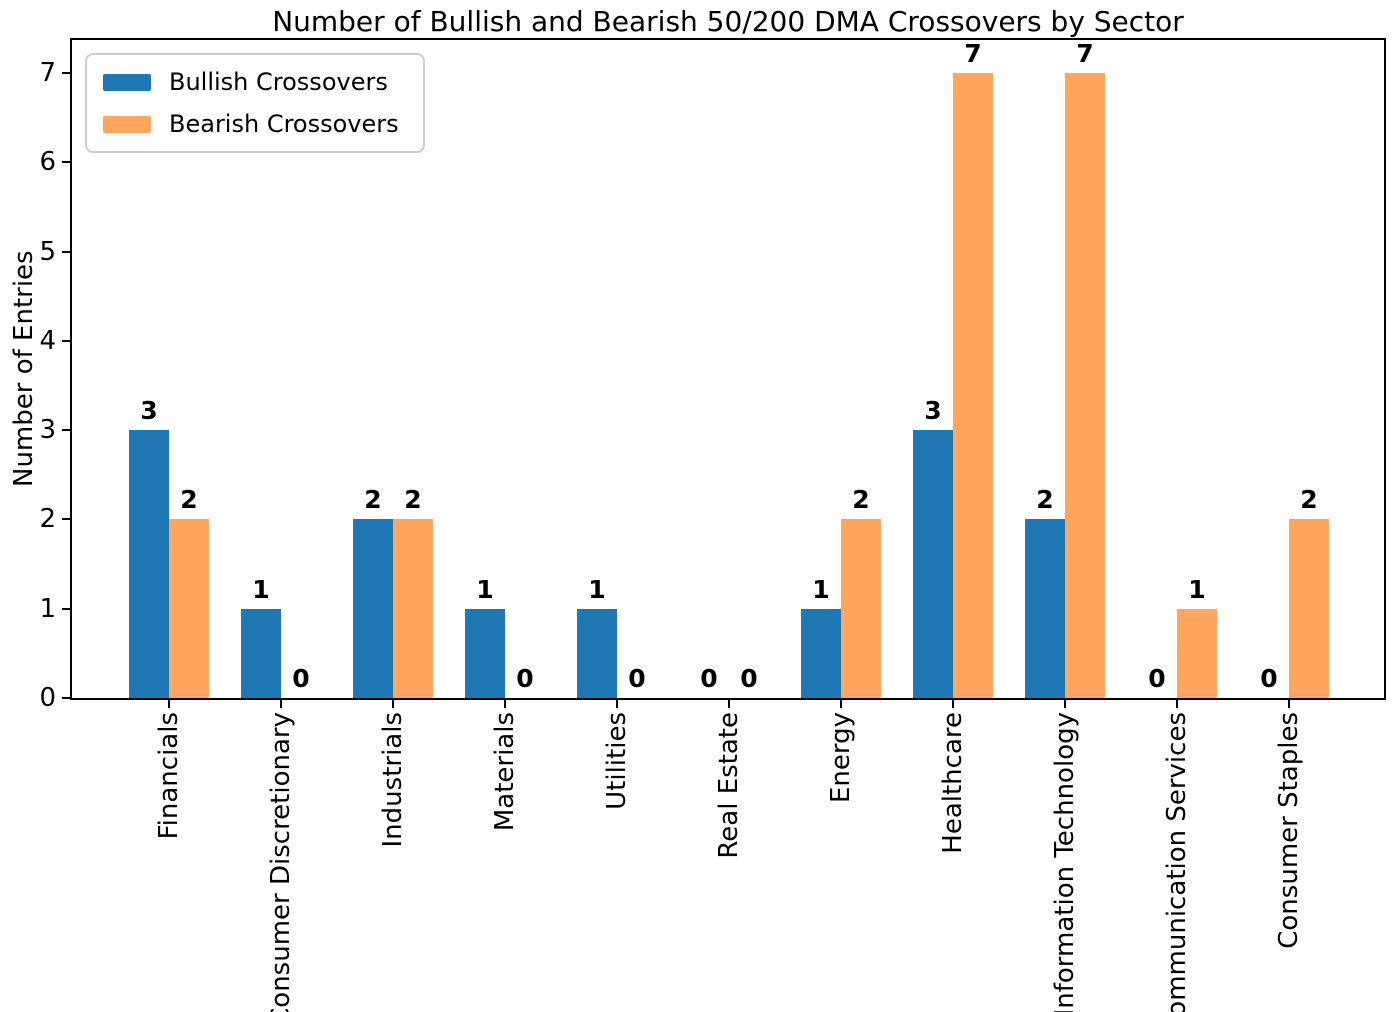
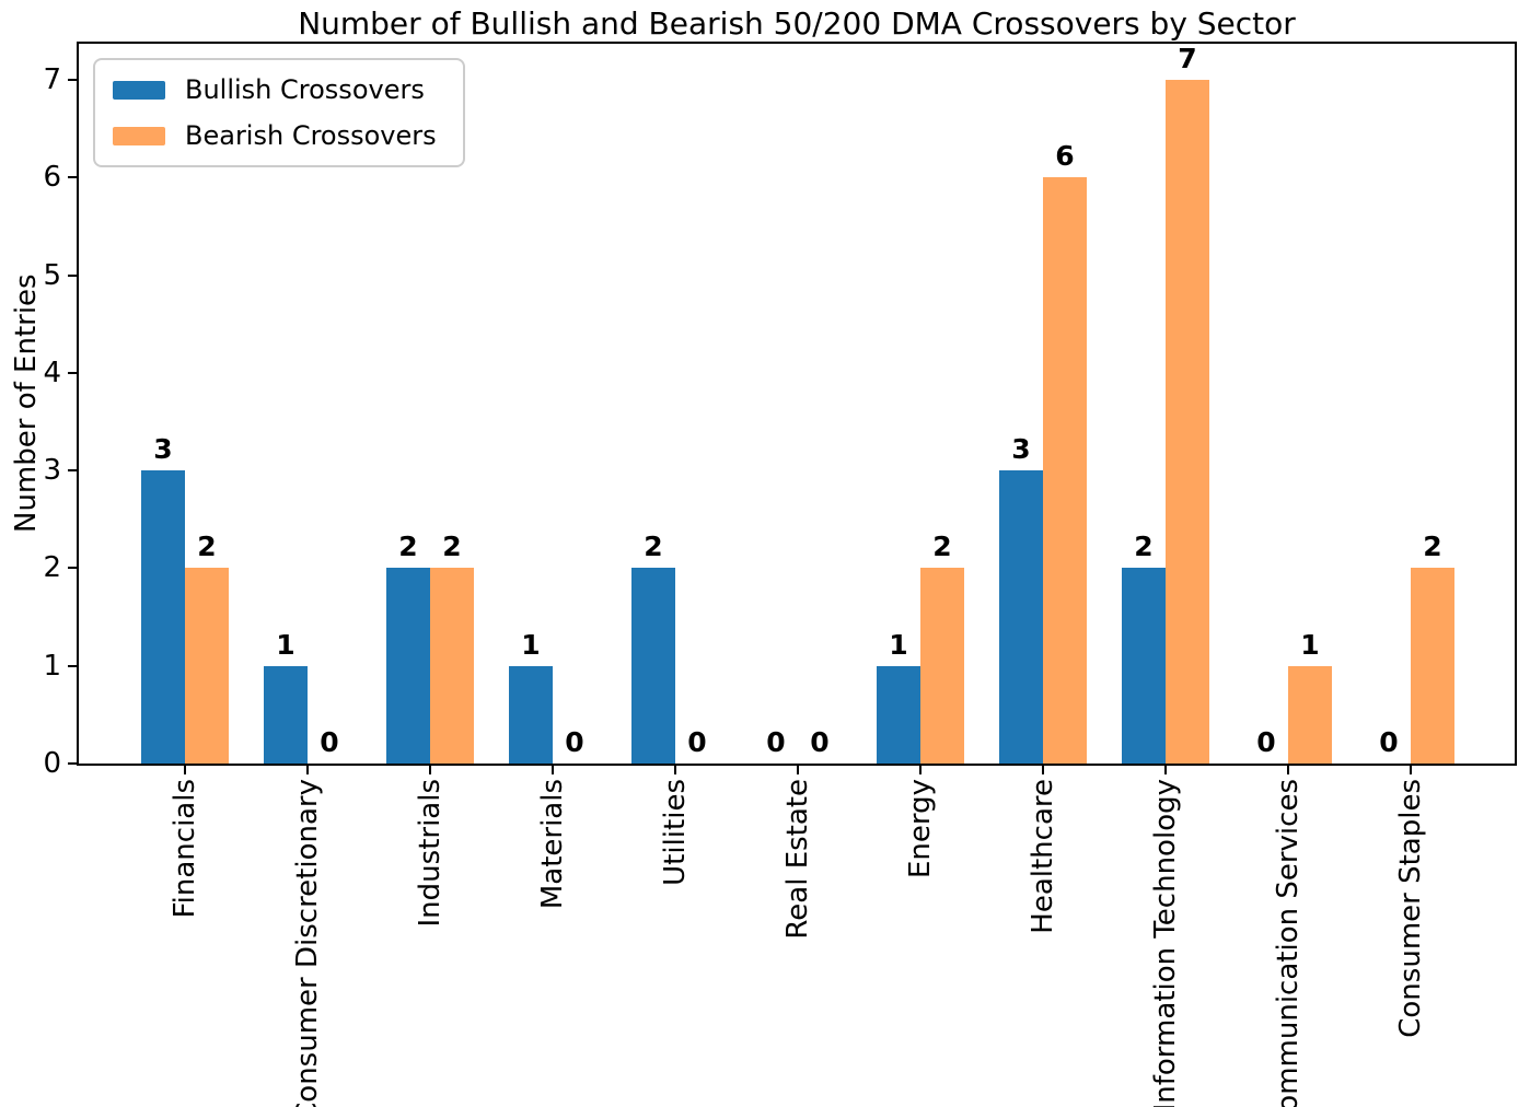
Bullish Crossovers/Utilities: 1 -> 2
Bearish Crossovers/Healthcare: 7 -> 6
